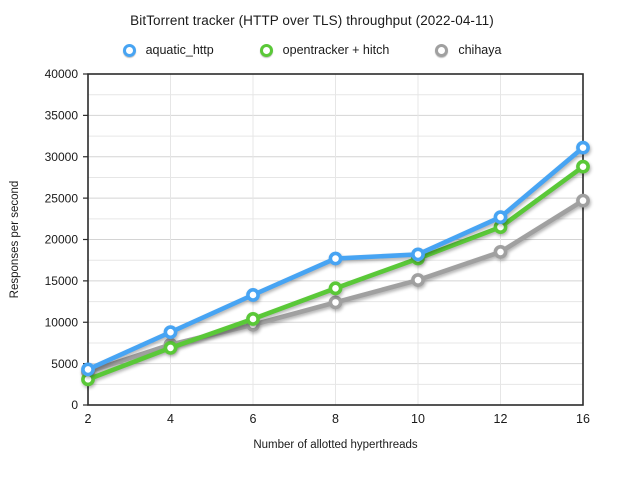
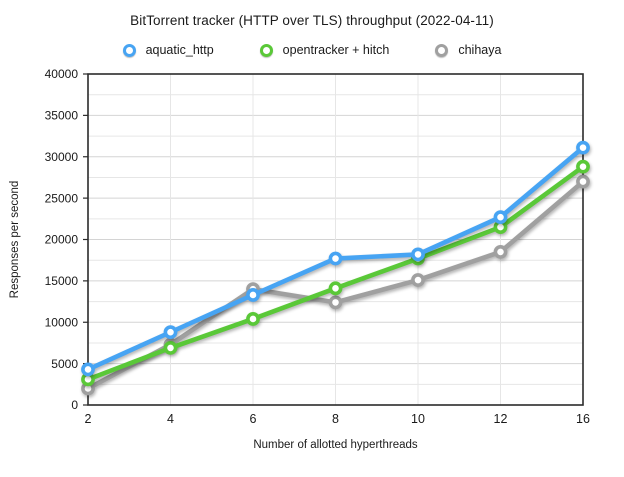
chihaya/2: 4000 -> 2000
chihaya/6: 10000 -> 14000
chihaya/16: 25000 -> 27000
